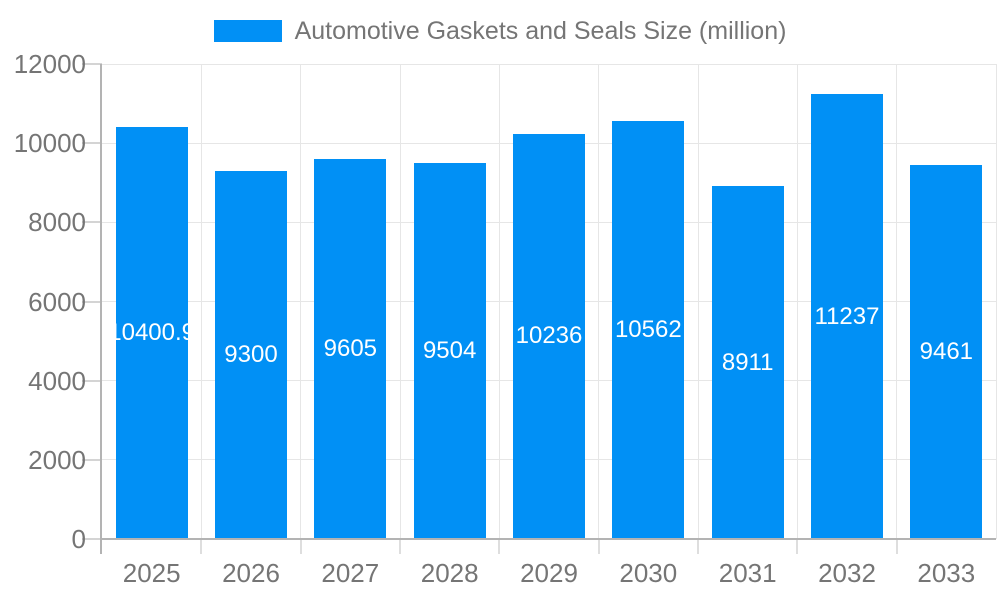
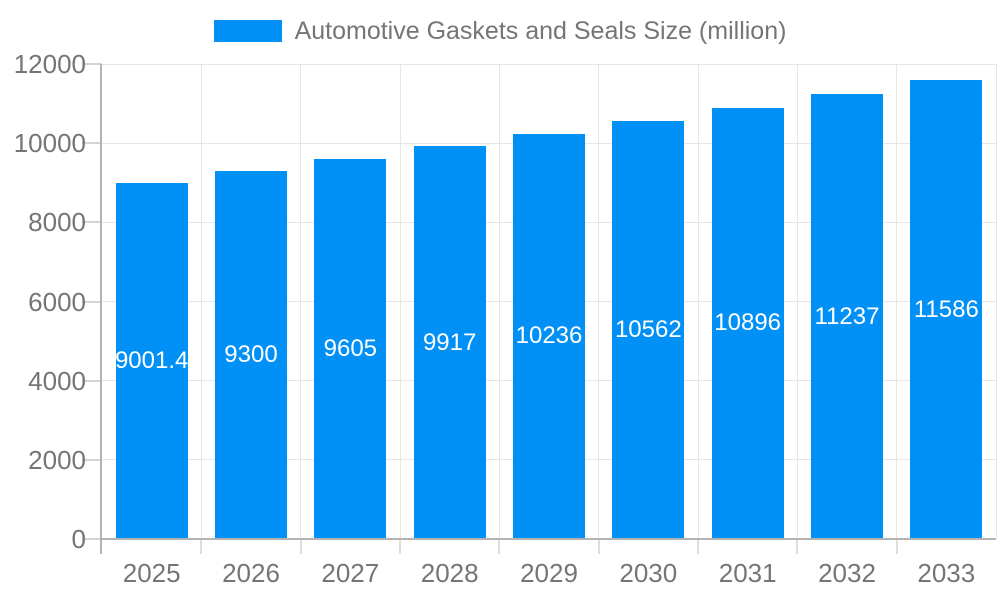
2025: 10400.9 -> 9001.4
2028: 9504 -> 9917
2031: 8911 -> 10896
2033: 9461 -> 11586
